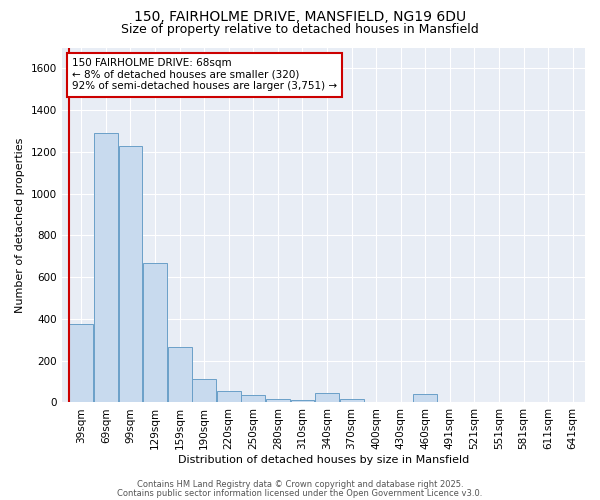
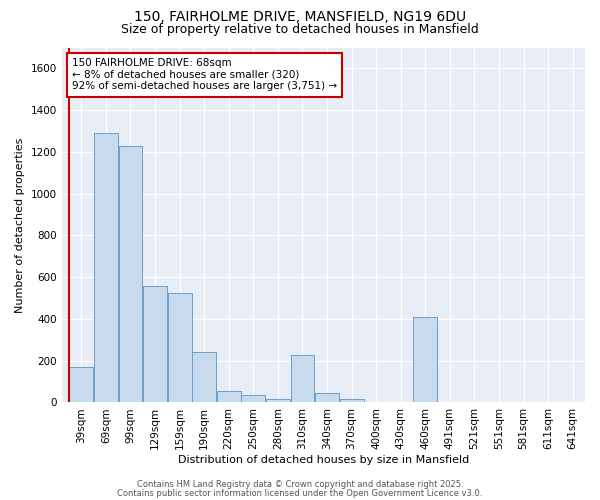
39sqm: 375 -> 170
129sqm: 670 -> 560
159sqm: 265 -> 525
190sqm: 112 -> 240
310sqm: 10 -> 225
460sqm: 40 -> 410
